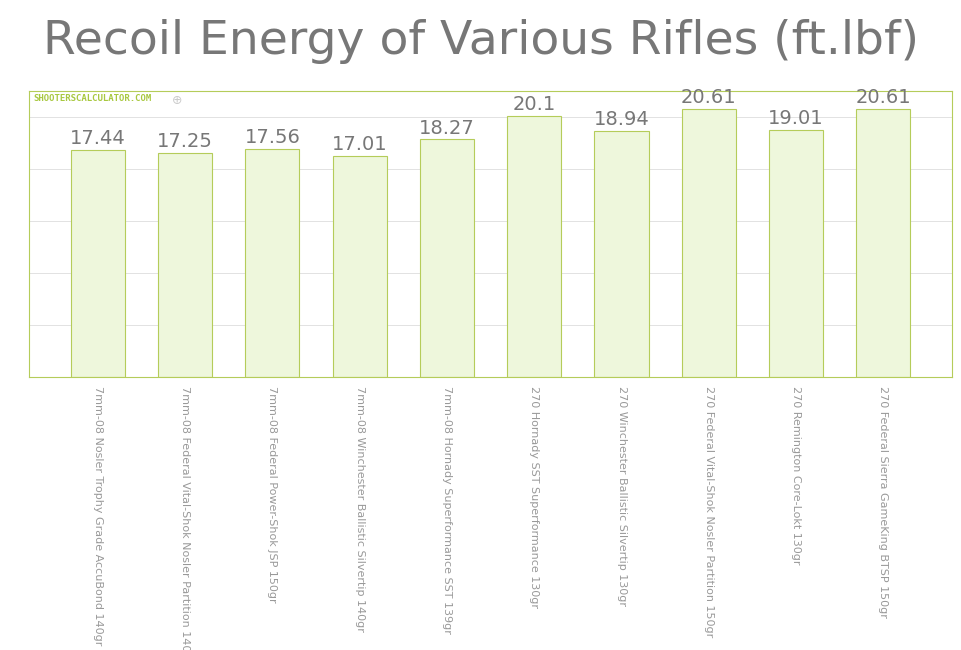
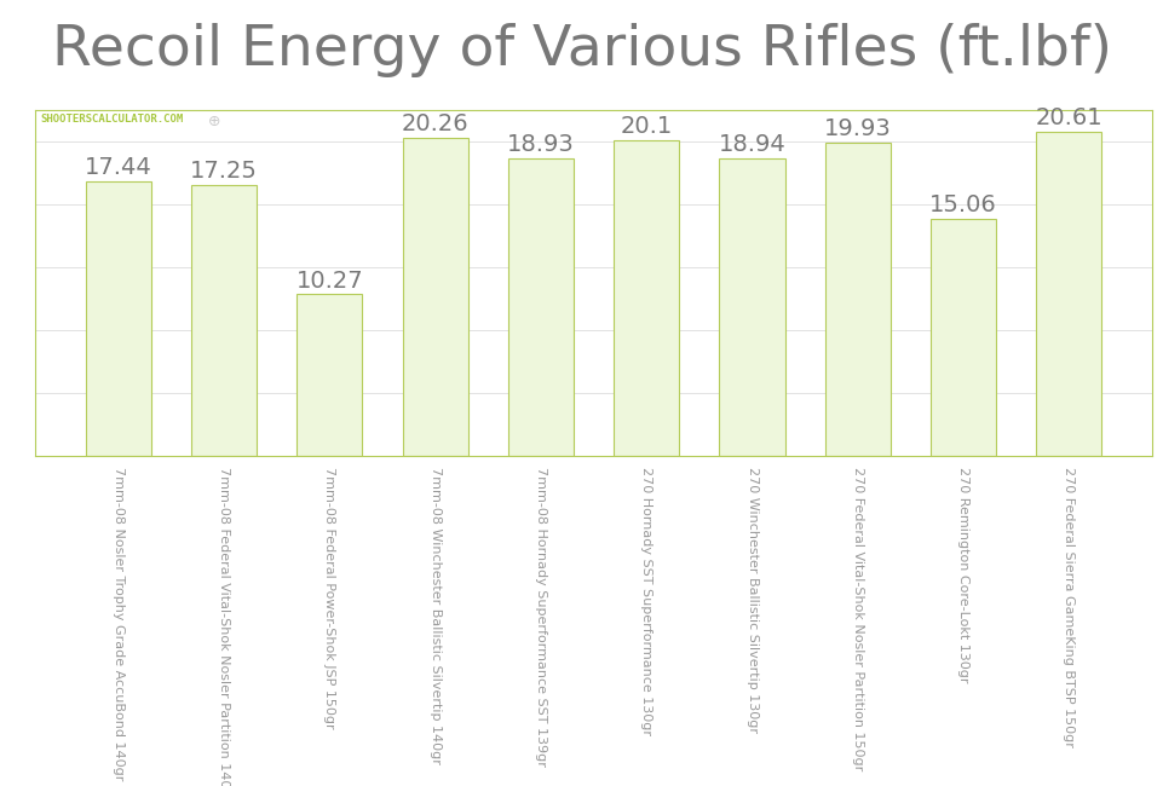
7mm-08 Federal Power-Shok JSP 150gr: 17.56 -> 10.27
7mm-08 Winchester Ballistic Silvertip 140gr: 17.01 -> 20.26
7mm-08 Hornady Superformance SST 139gr: 18.27 -> 18.93
270 Federal Vital-Shok Nosler Partition 150gr: 20.61 -> 19.93
270 Remington Core-Lokt 130gr: 19.01 -> 15.06
